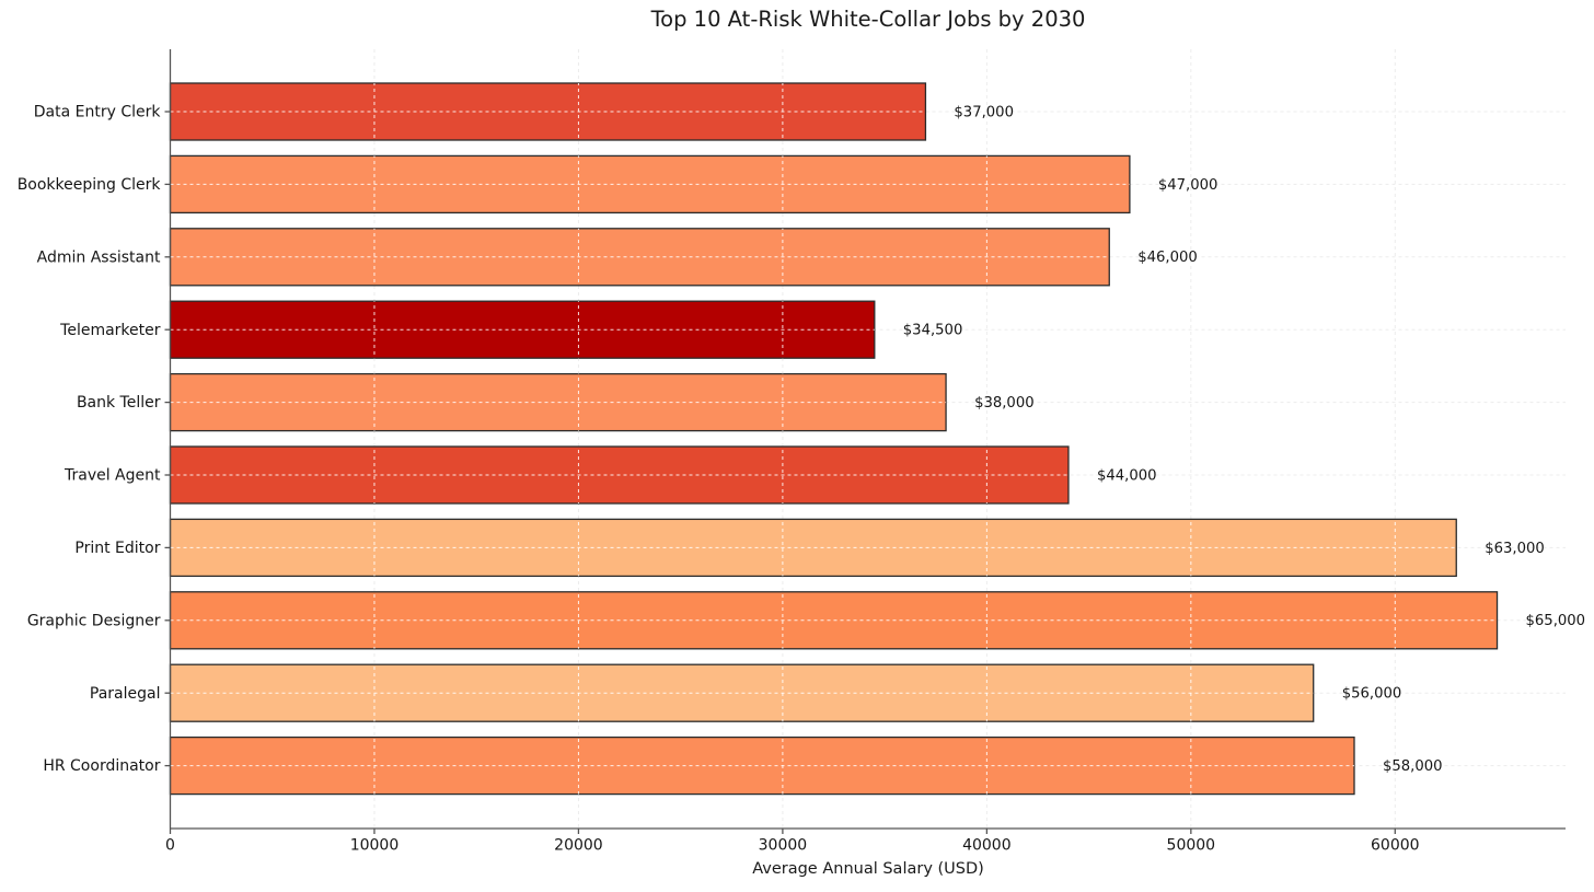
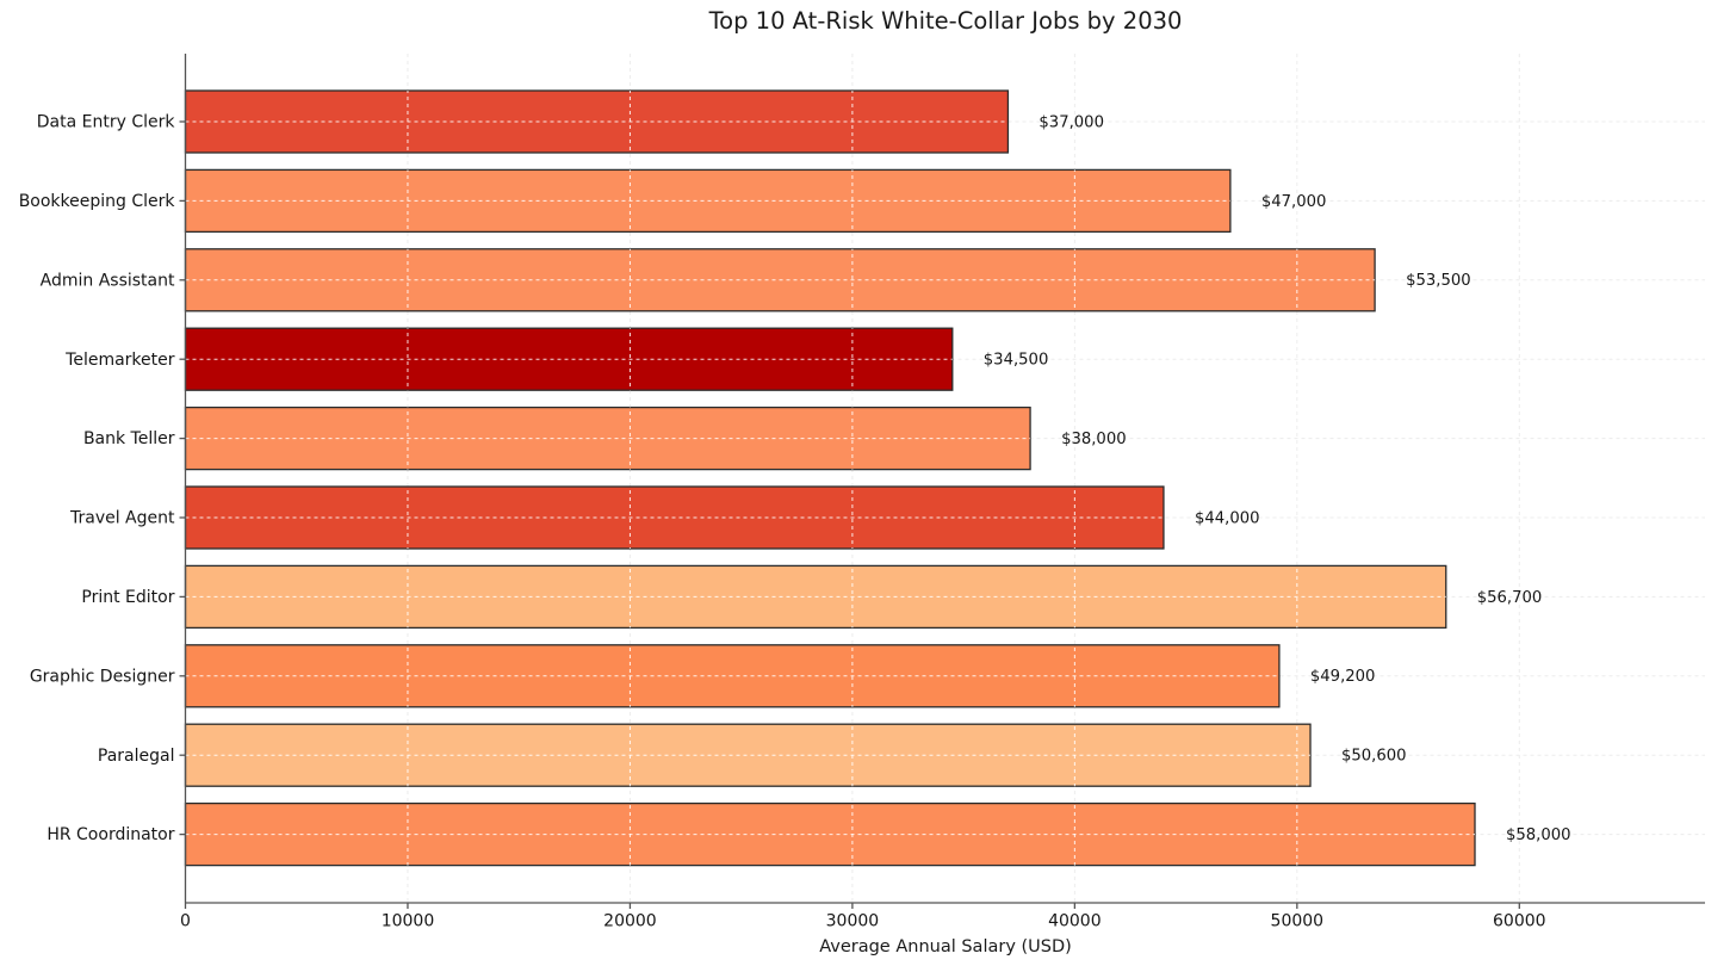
Admin Assistant: $46,000 -> $53,500
Print Editor: $63,000 -> $56,700
Graphic Designer: $65,000 -> $49,200
Paralegal: $56,000 -> $50,600
